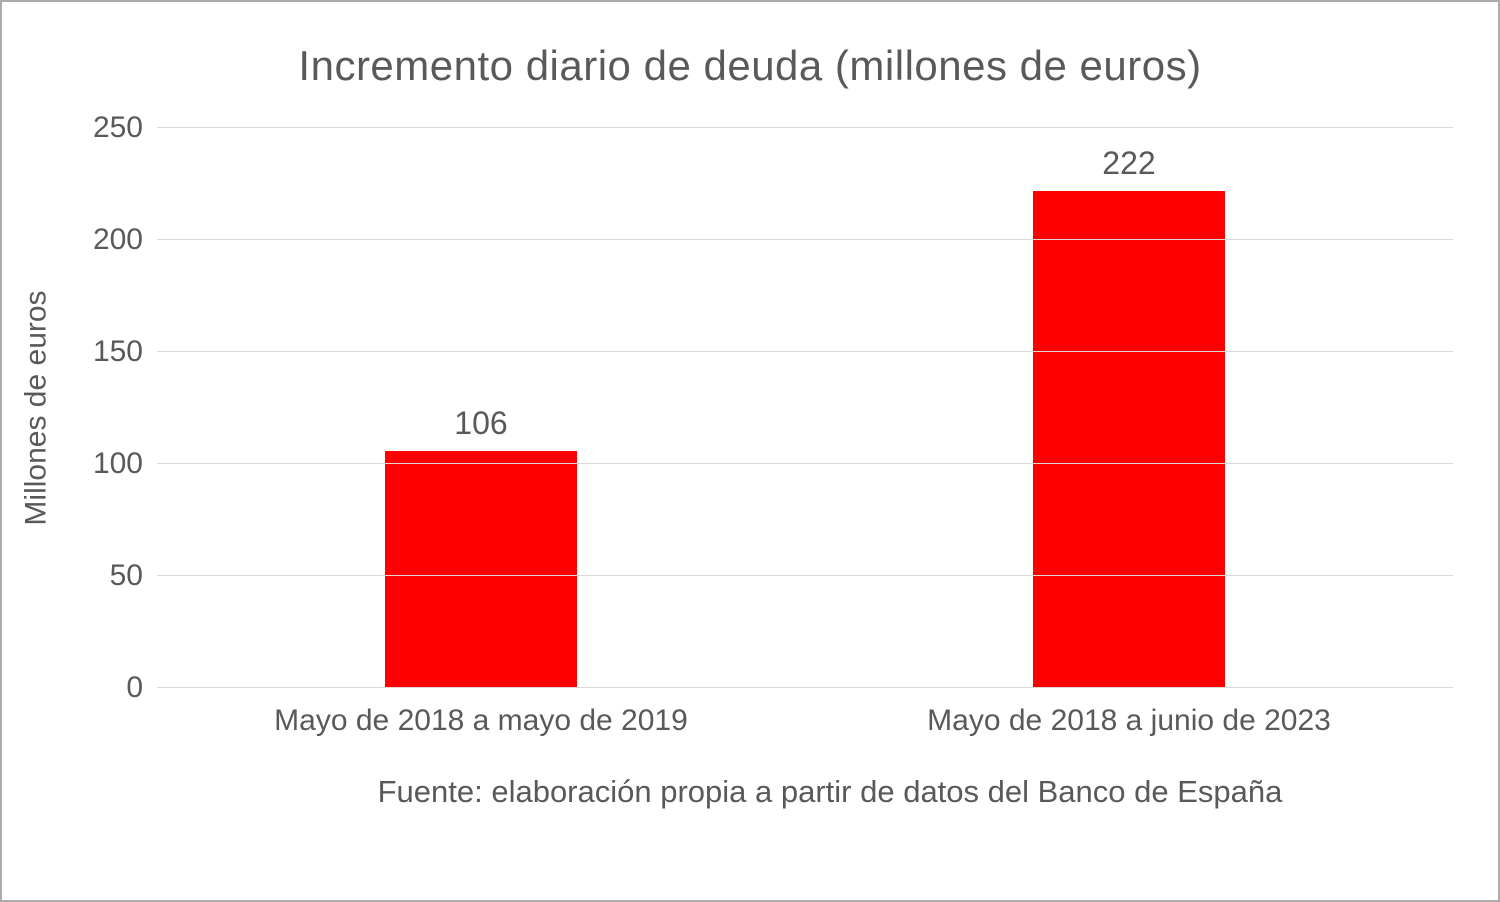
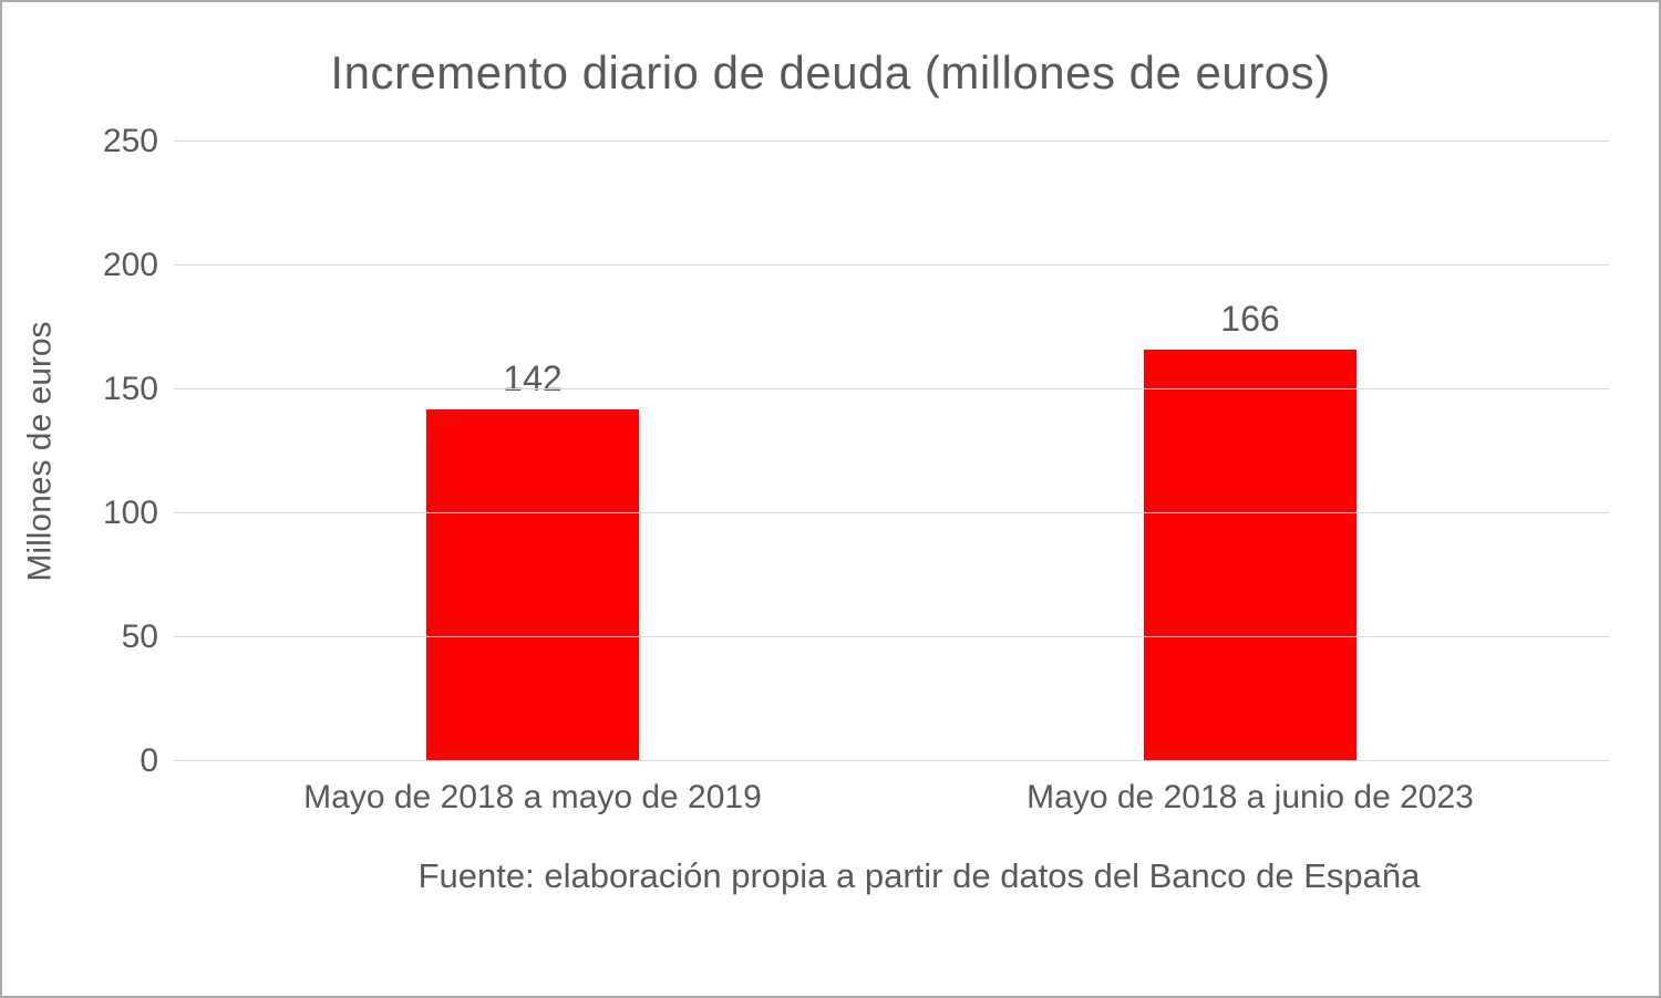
Mayo de 2018 a mayo de 2019: 106 -> 142
Mayo de 2018 a junio de 2023: 222 -> 166
